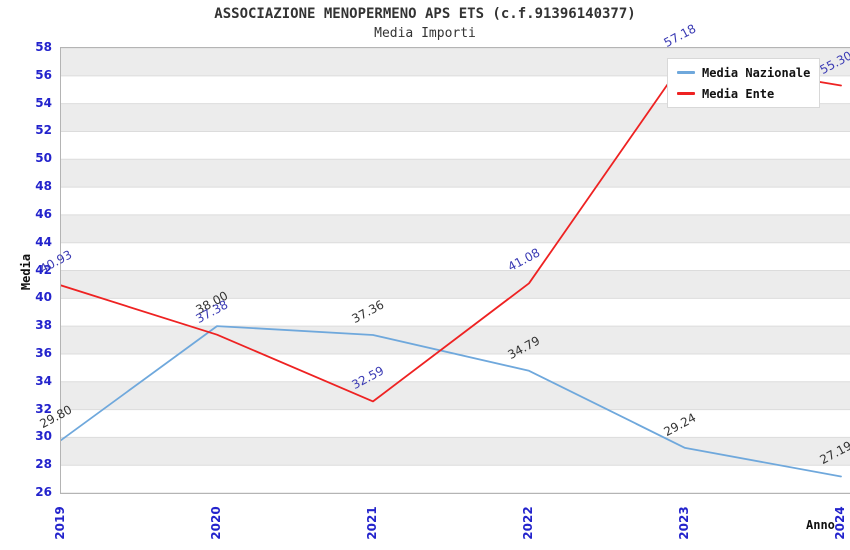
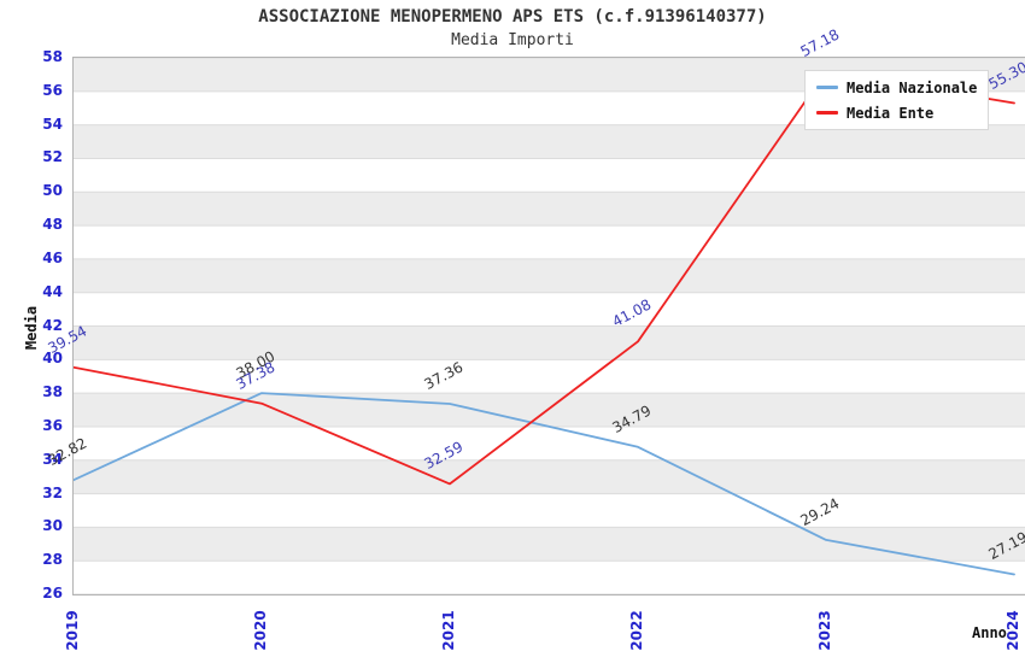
Media Nazionale/2019: 29.80 -> 32.82
Media Ente/2019: 40.93 -> 39.54
